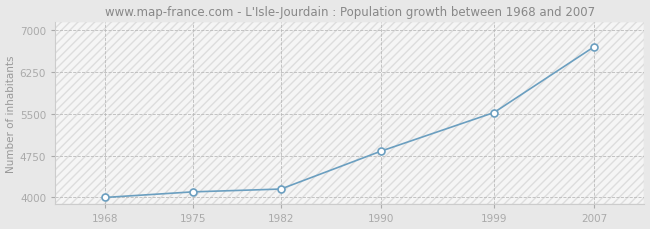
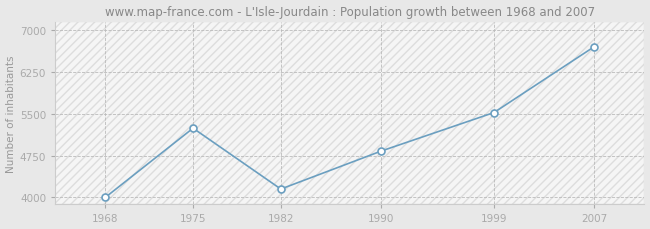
1975: 4100 -> 5240
